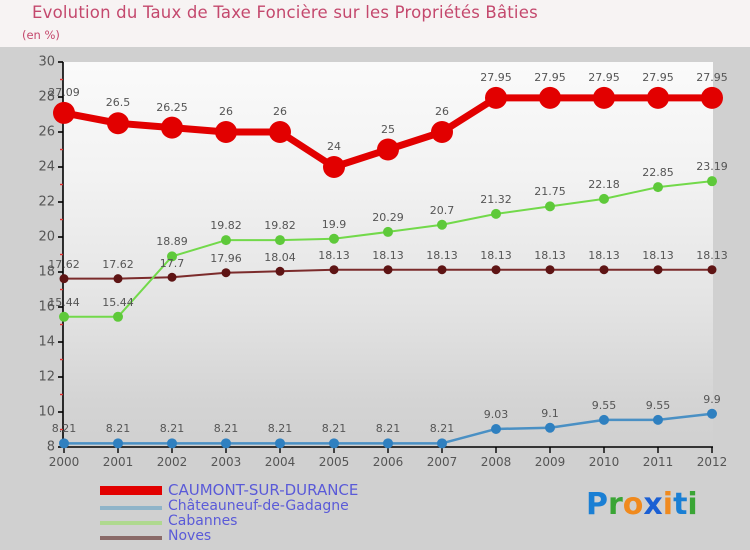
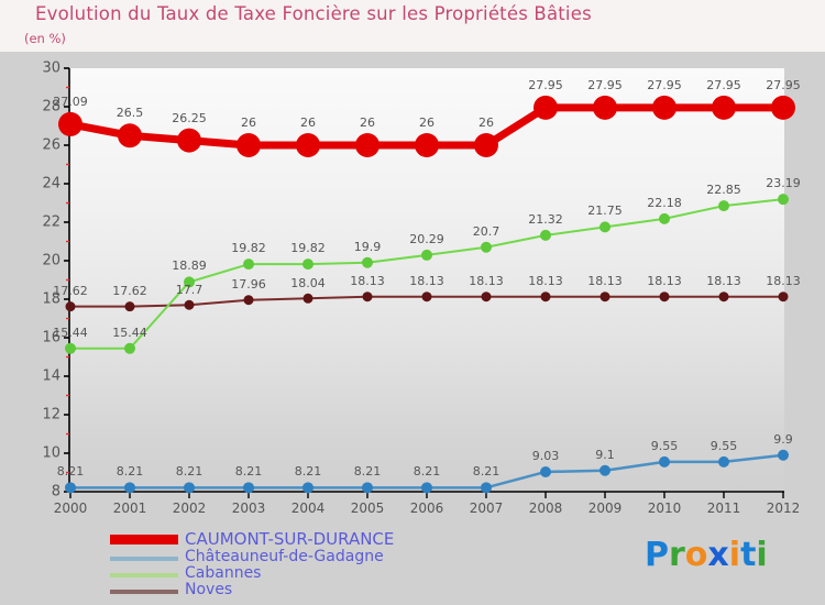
CAUMONT-SUR-DURANCE/2005: 24 -> 26
CAUMONT-SUR-DURANCE/2006: 25 -> 26
